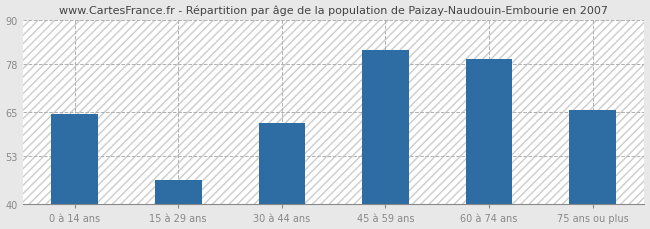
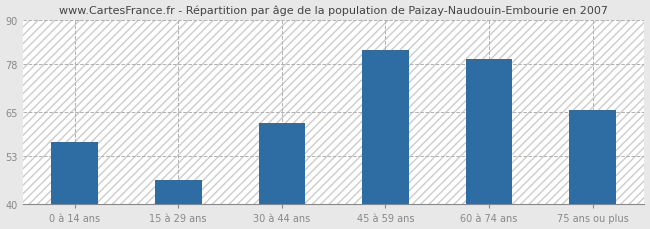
0 à 14 ans: 64.5 -> 57.0
